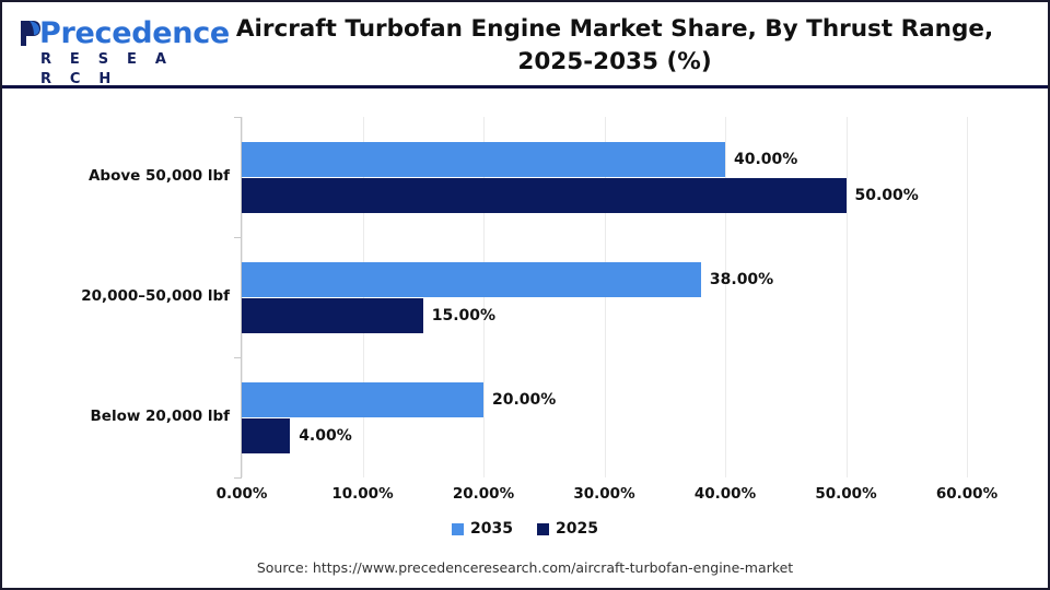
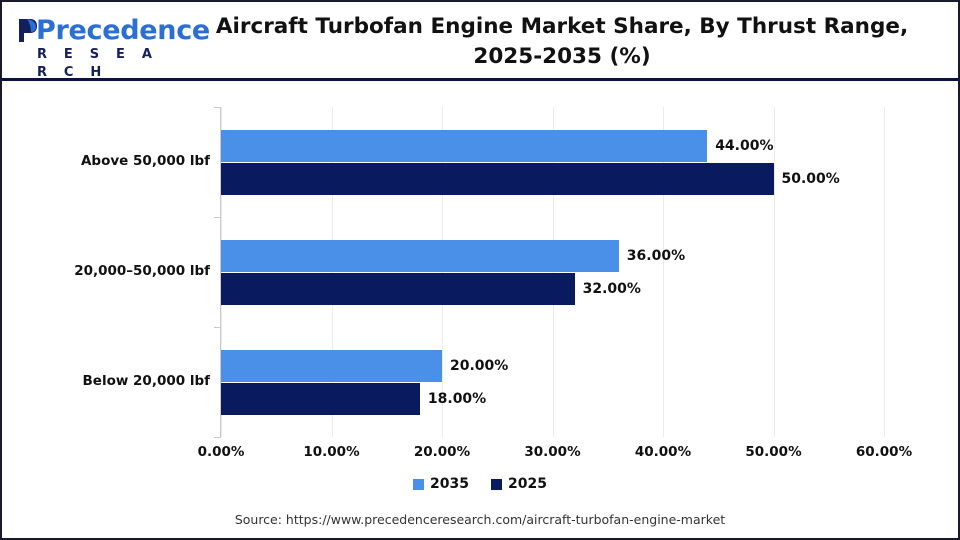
2035/Above 50,000 lbf: 40.00% -> 44.00%
2035/20,000–50,000 lbf: 38.00% -> 36.00%
2025/20,000–50,000 lbf: 15.00% -> 32.00%
2025/Below 20,000 lbf: 4.00% -> 18.00%
